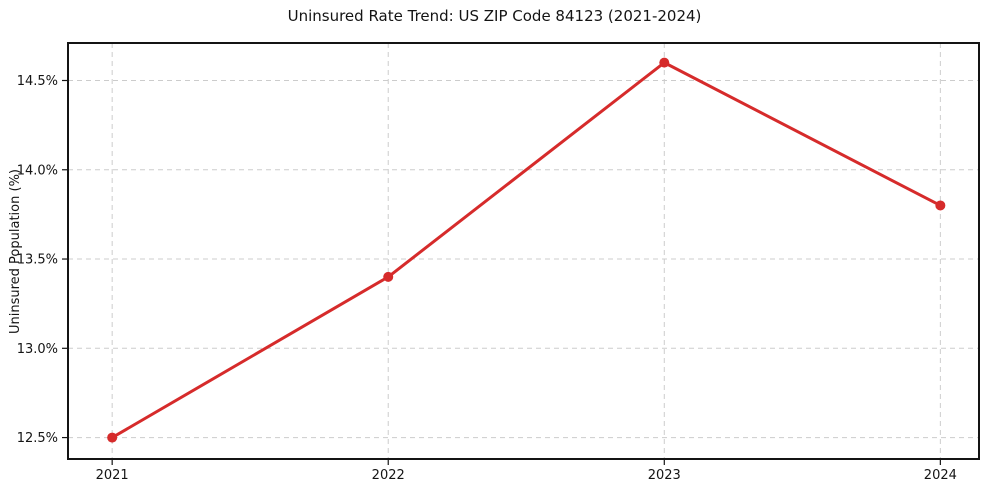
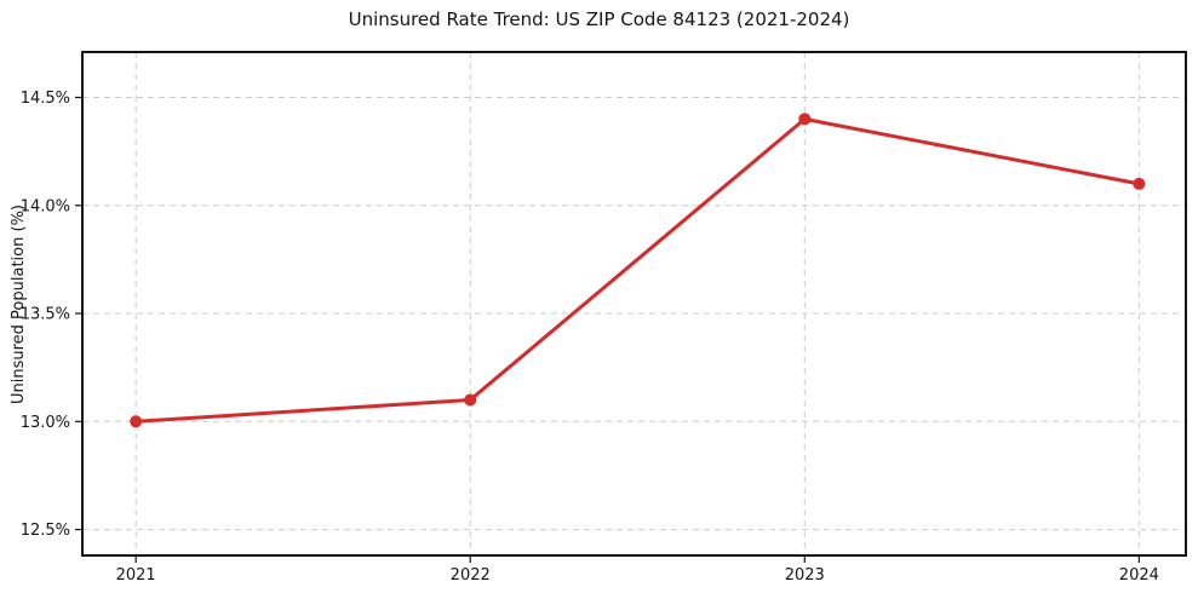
2021: 12.5% -> 13.0%
2022: 13.4% -> 13.1%
2023: 14.6% -> 14.4%
2024: 13.8% -> 14.1%
